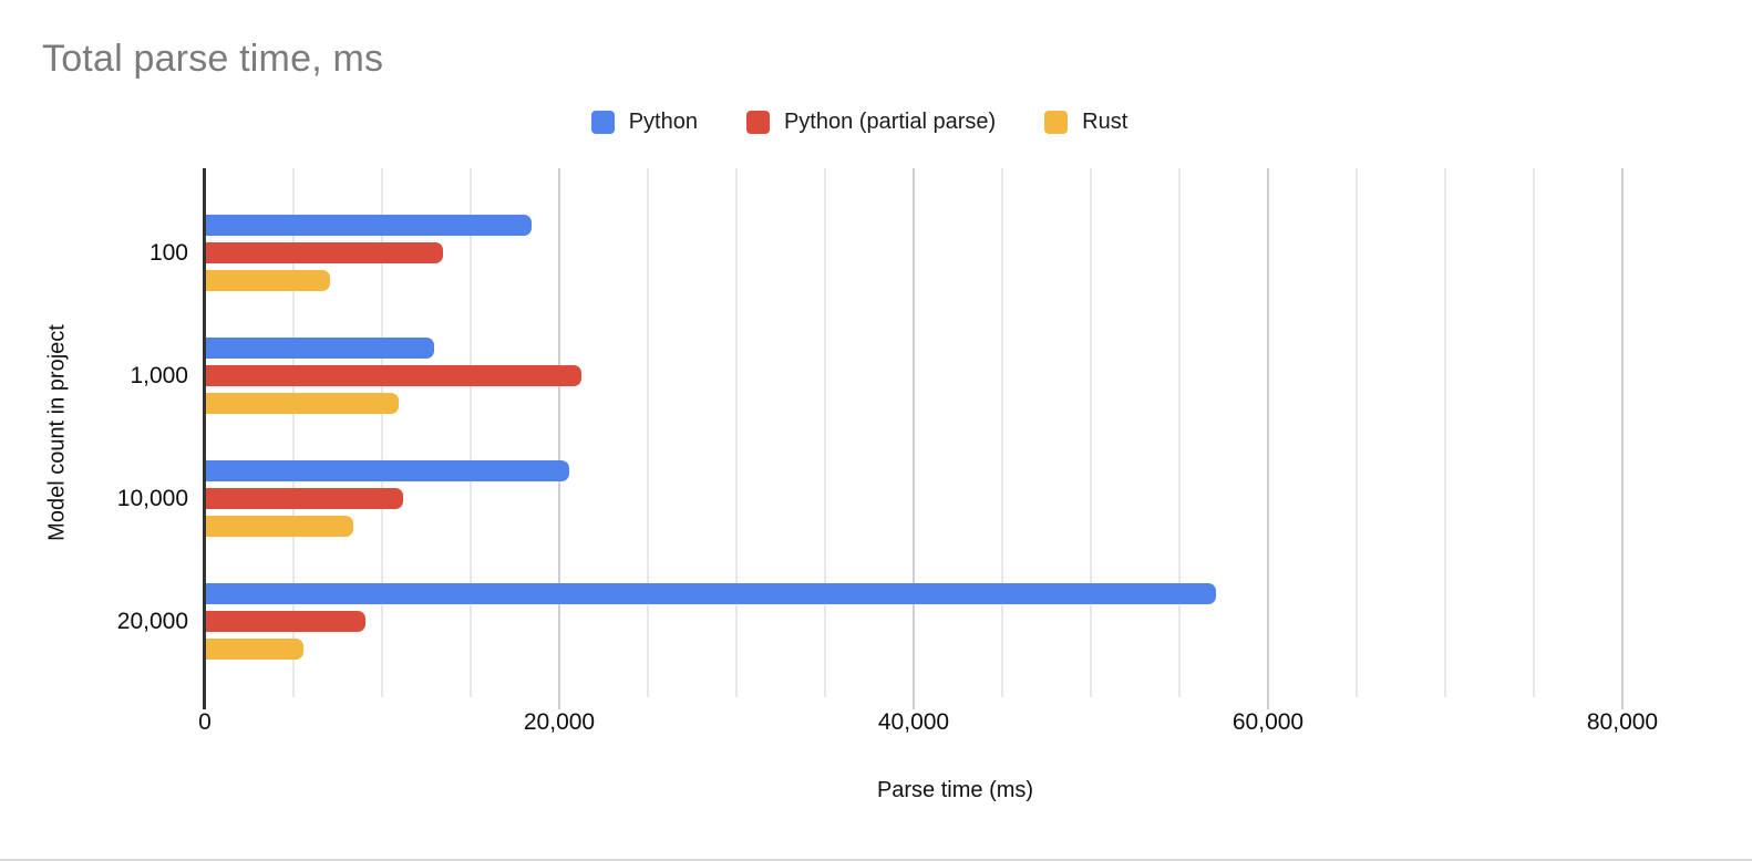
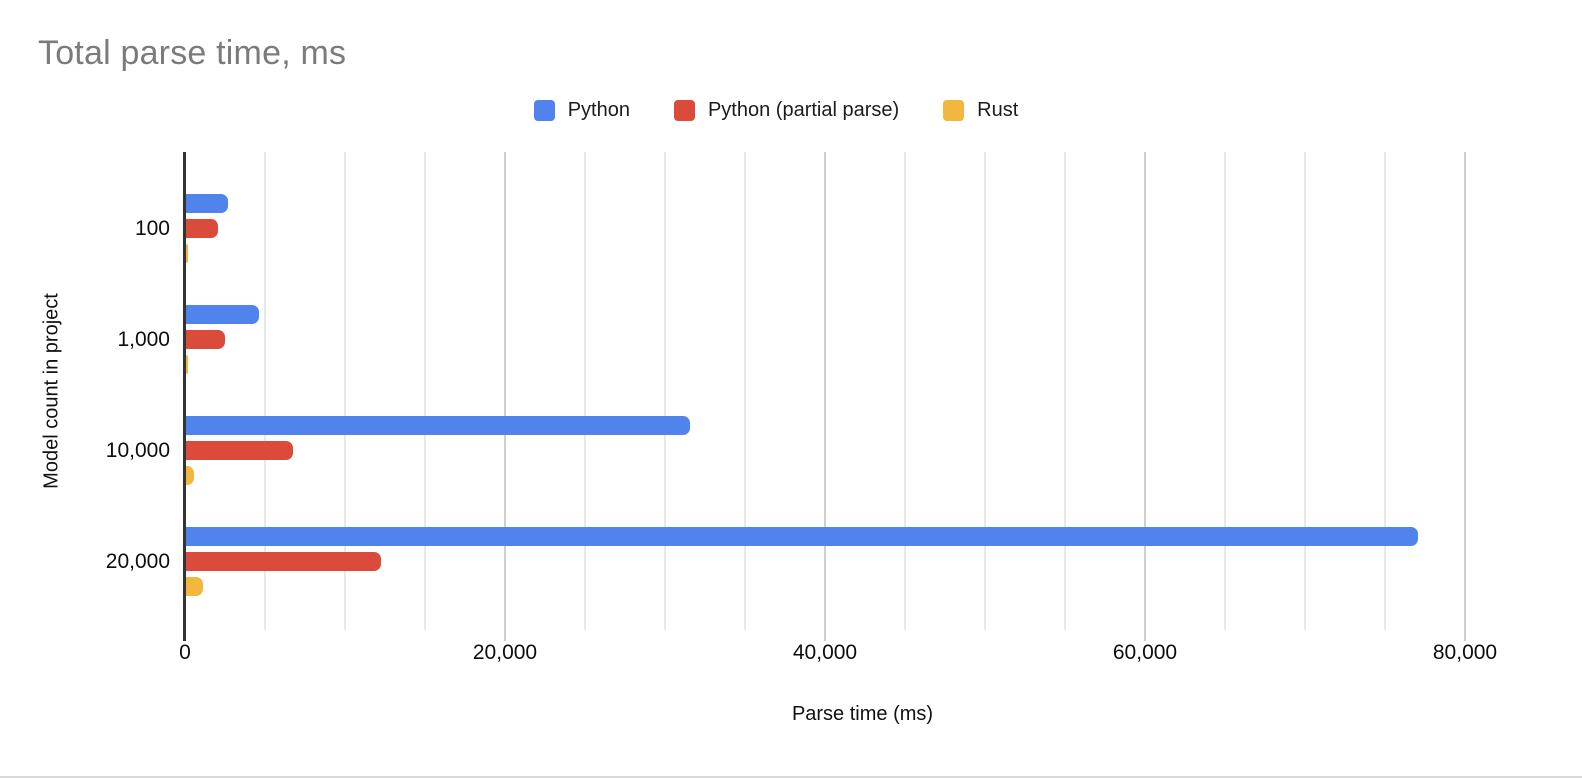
Python/100: 18400 -> 2600
Python (partial parse)/100: 13400 -> 2000
Rust/100: 7000 -> 100
Python/1,000: 12900 -> 4600
Python (partial parse)/1,000: 21200 -> 2400
Rust/1,000: 10900 -> 100
Python/10,000: 20500 -> 31500
Python (partial parse)/10,000: 11100 -> 6700
Rust/10,000: 8300 -> 500
Python/20,000: 57000 -> 77000
Python (partial parse)/20,000: 9000 -> 12200
Rust/20,000: 5500 -> 1000
